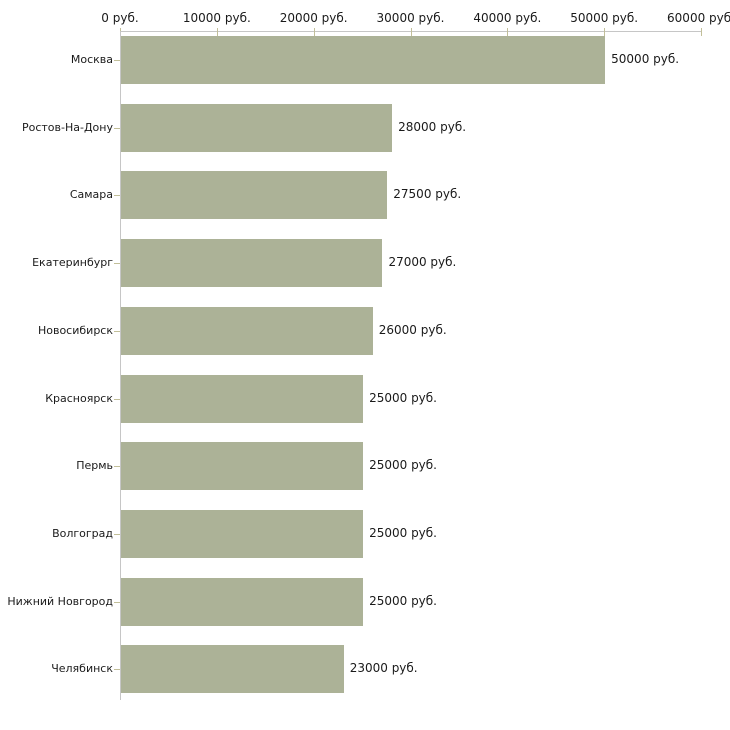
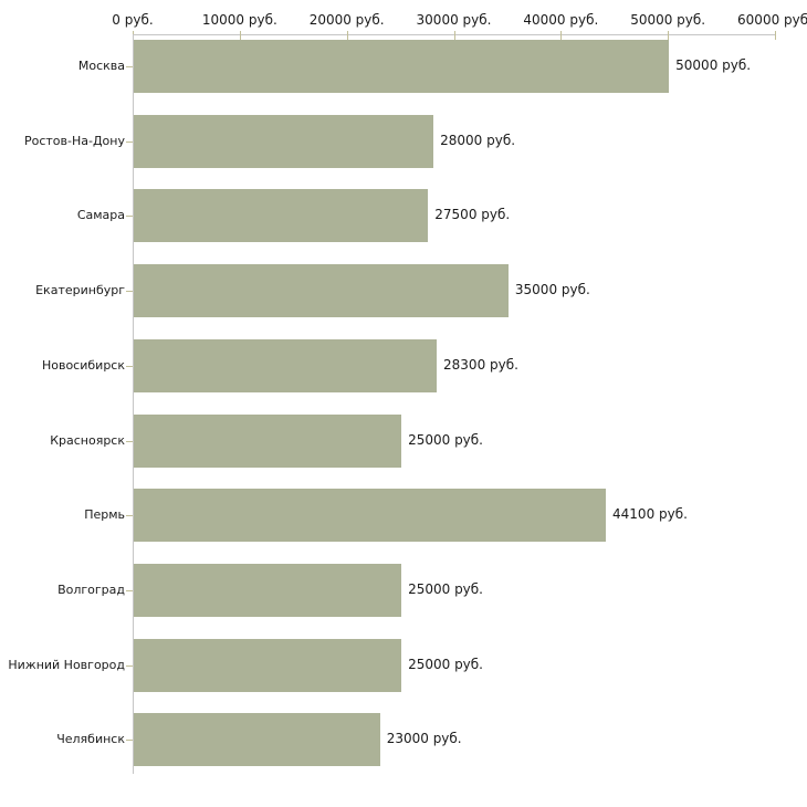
Екатеринбург: 27000 -> 35000
Новосибирск: 26000 -> 28300
Пермь: 25000 -> 44100
